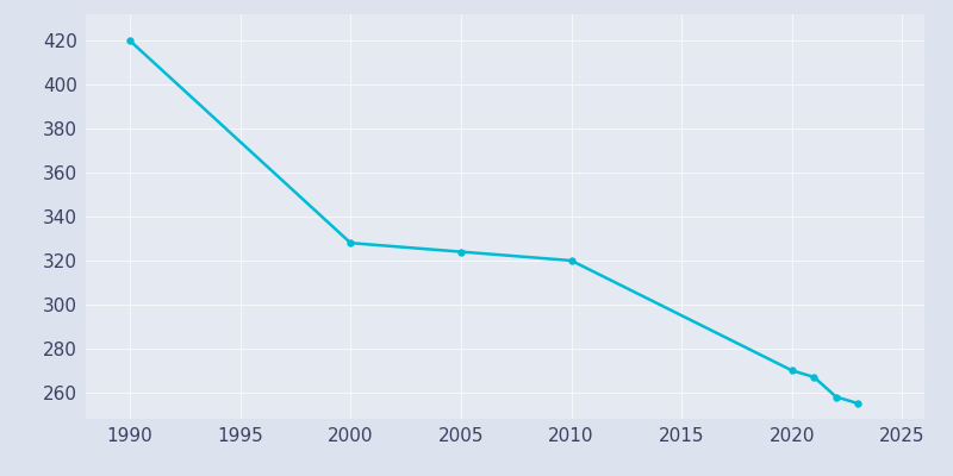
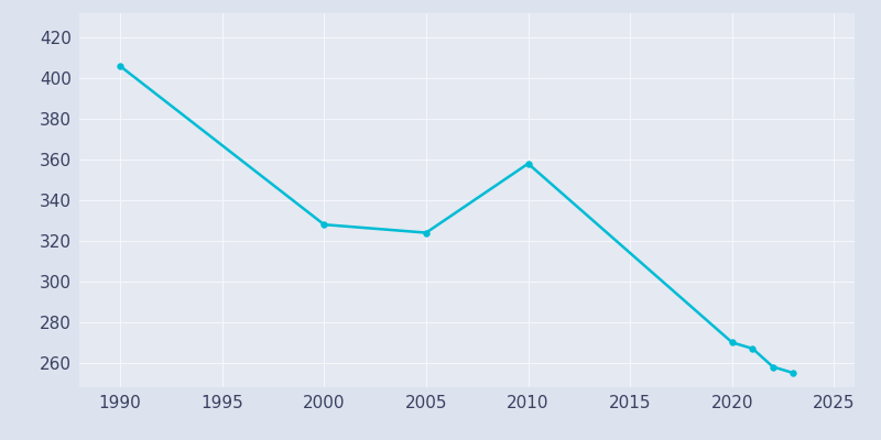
1990: 420 -> 406
2010: 320 -> 358
